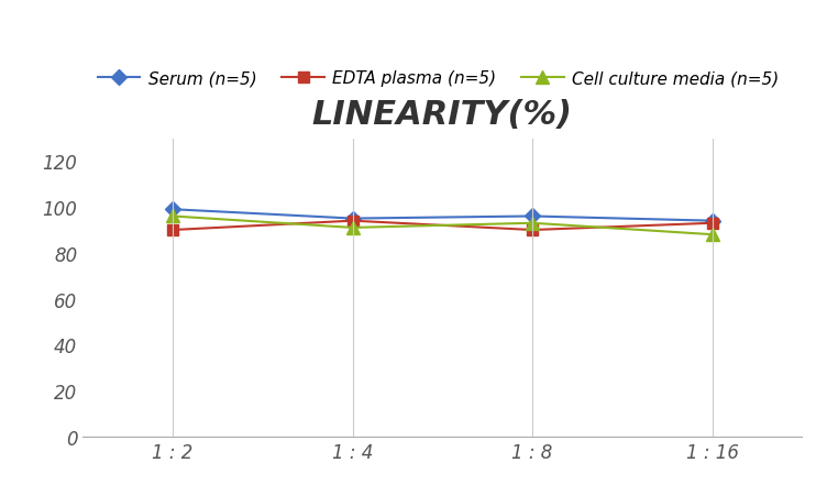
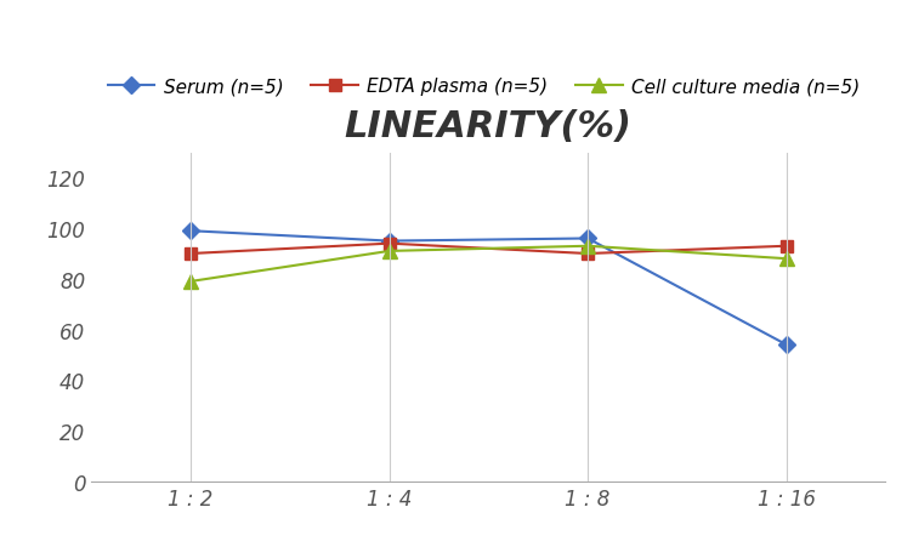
Cell culture media (n=5)/1 : 2: 96 -> 79
Serum (n=5)/1 : 16: 94 -> 54
